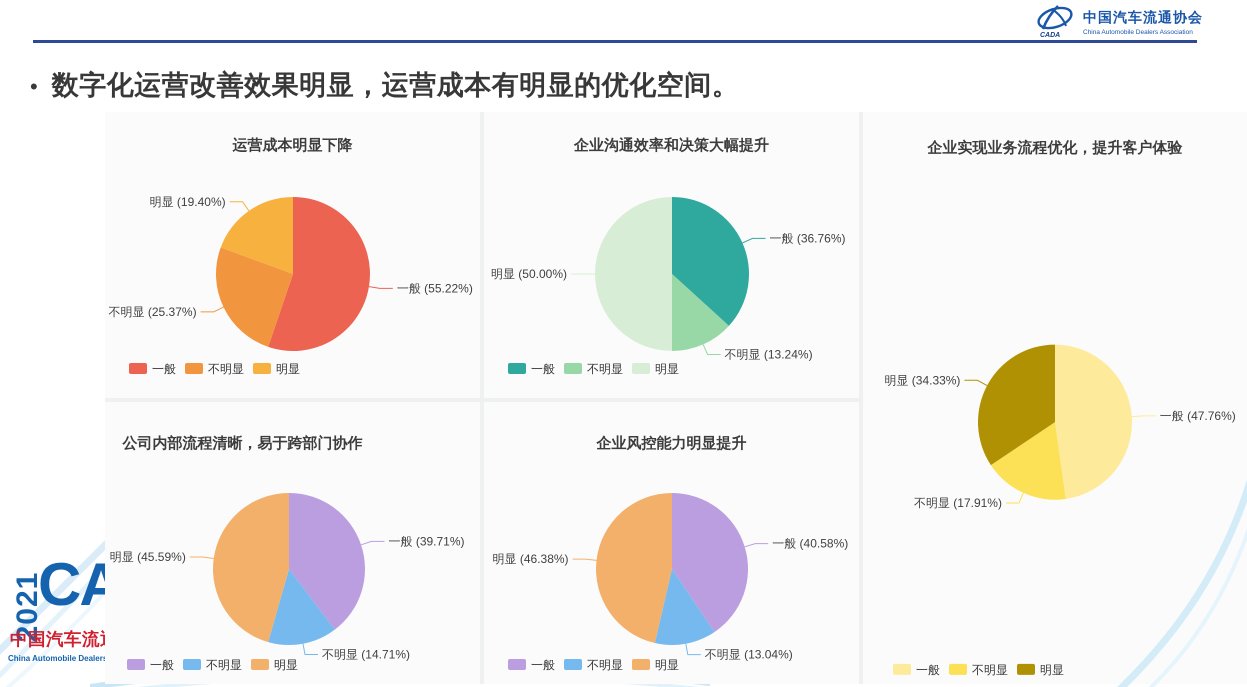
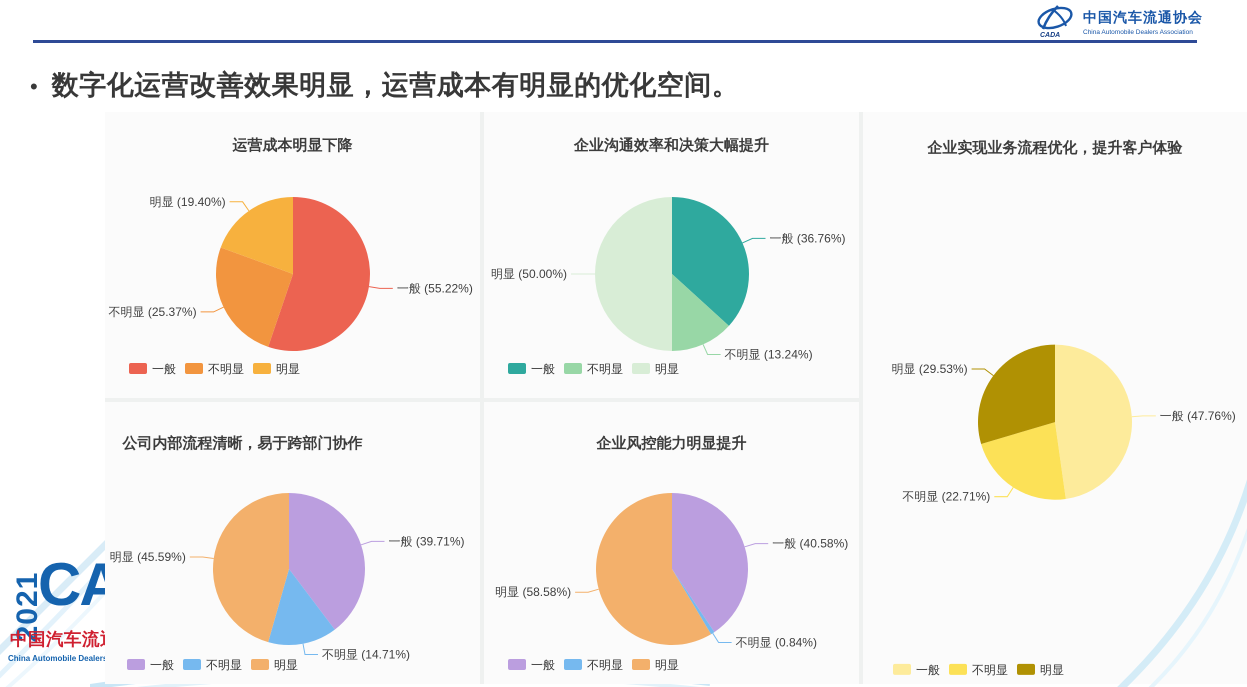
企业实现业务流程优化，提升客户体验/不明显: 17.91% -> 22.71%
企业实现业务流程优化，提升客户体验/明显: 34.33% -> 29.53%
企业风控能力明显提升/不明显: 13.04% -> 0.84%
企业风控能力明显提升/明显: 46.38% -> 58.58%
